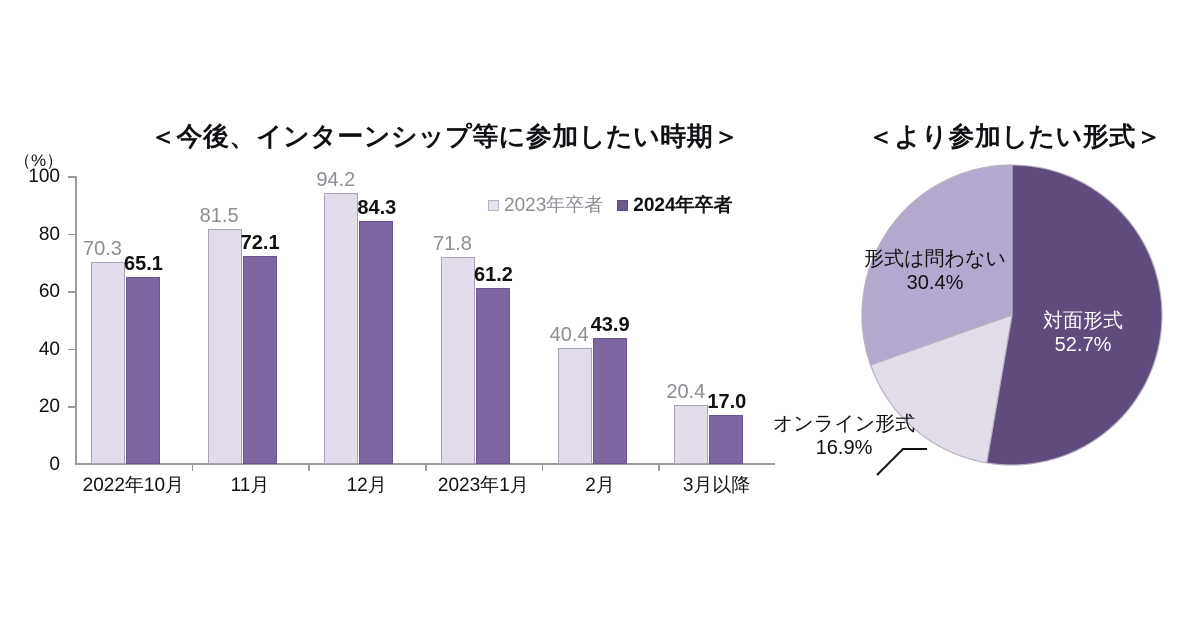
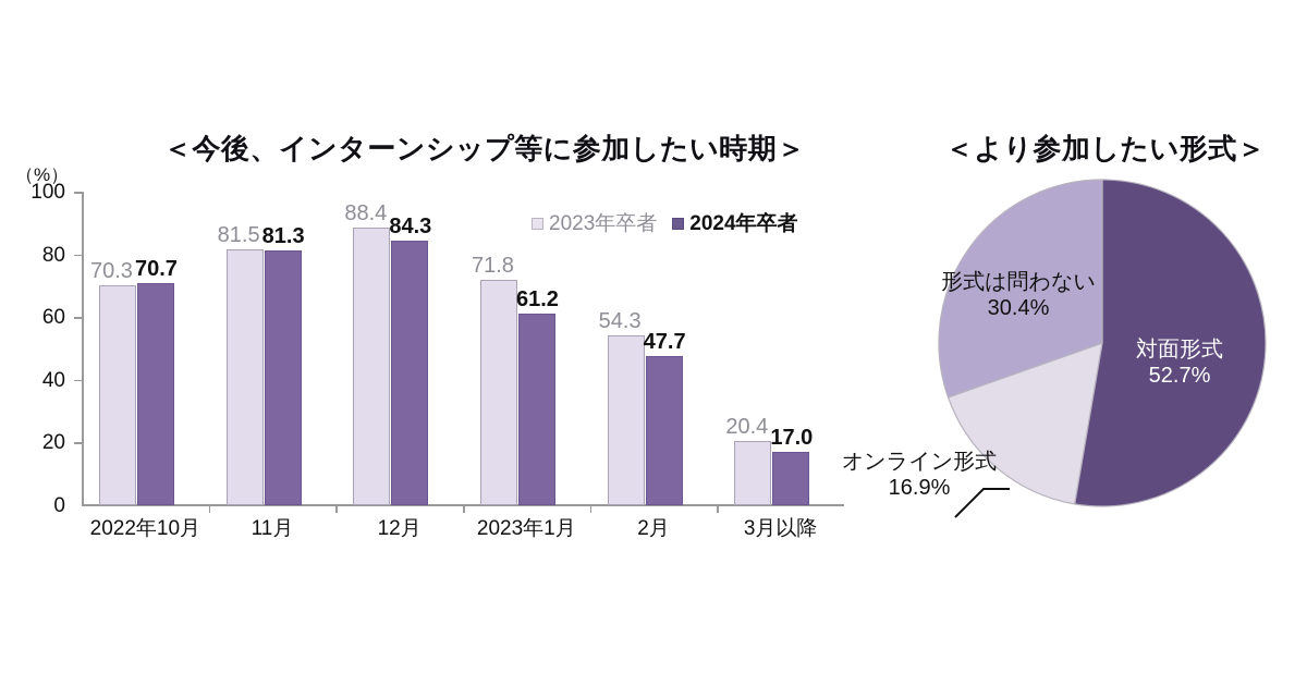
＜今後、インターンシップ等に参加したい時期＞/2024年卒者/2022年10月: 65.1 -> 70.7
＜今後、インターンシップ等に参加したい時期＞/2024年卒者/11月: 72.1 -> 81.3
＜今後、インターンシップ等に参加したい時期＞/2023年卒者/12月: 94.2 -> 88.4
＜今後、インターンシップ等に参加したい時期＞/2023年卒者/2月: 40.4 -> 54.3
＜今後、インターンシップ等に参加したい時期＞/2024年卒者/2月: 43.9 -> 47.7
